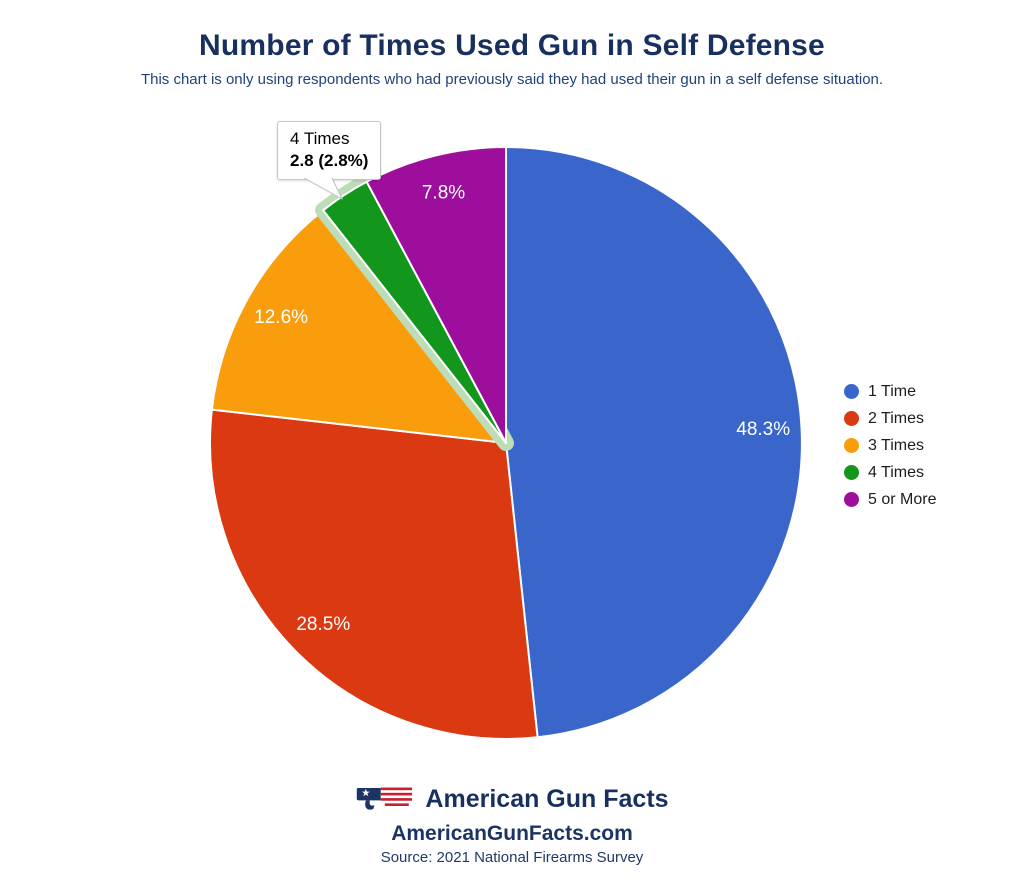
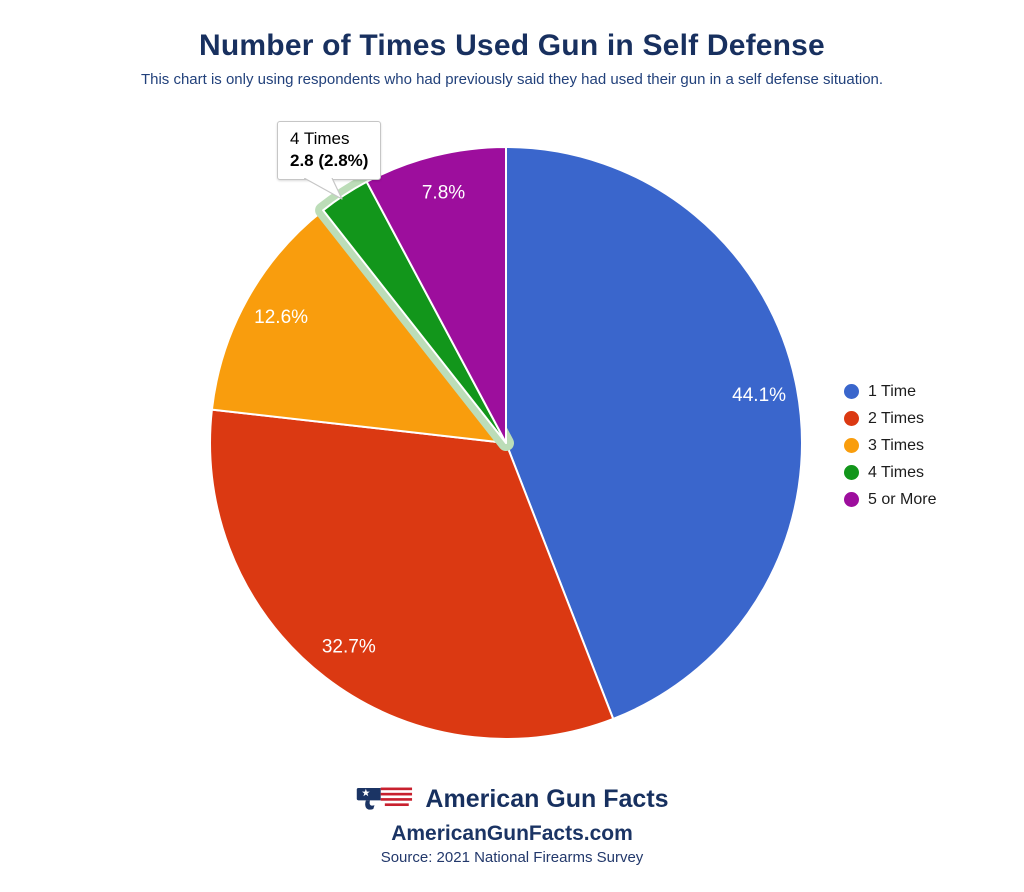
1 Time: 48.3% -> 44.1%
2 Times: 28.5% -> 32.7%
